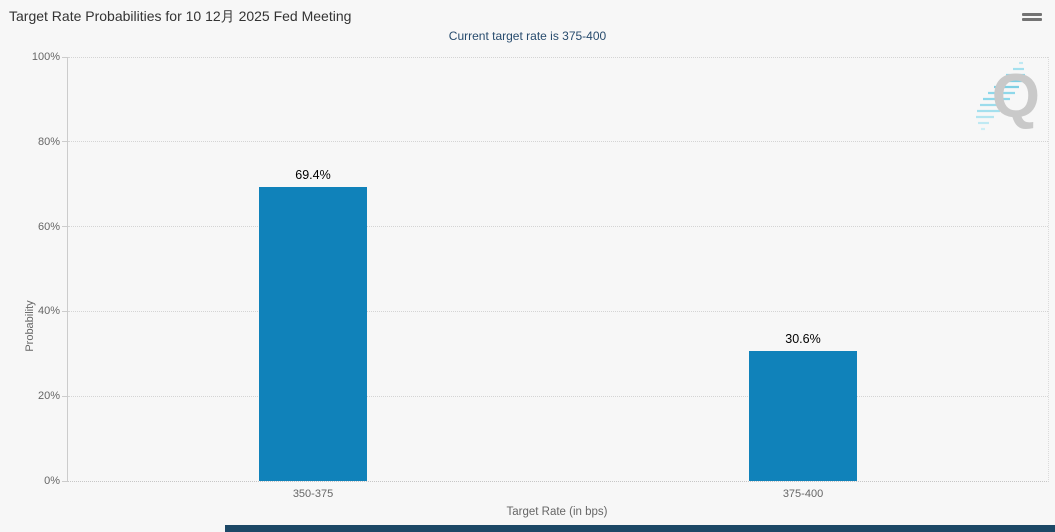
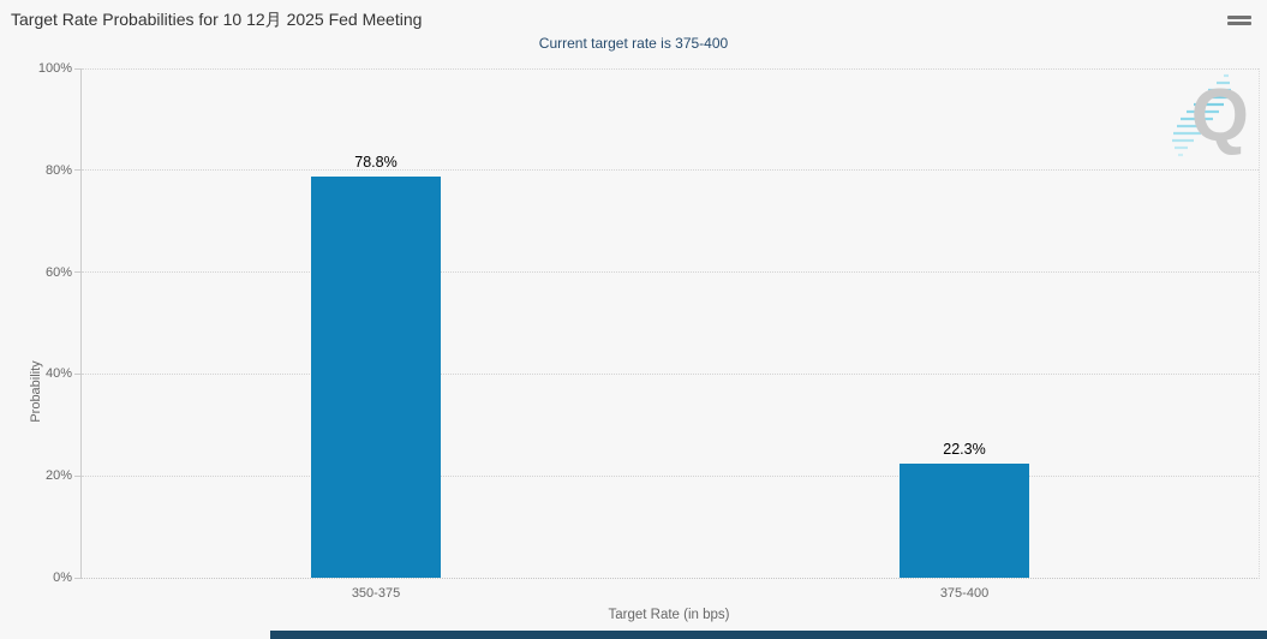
350-375: 69.4% -> 78.8%
375-400: 30.6% -> 22.3%
